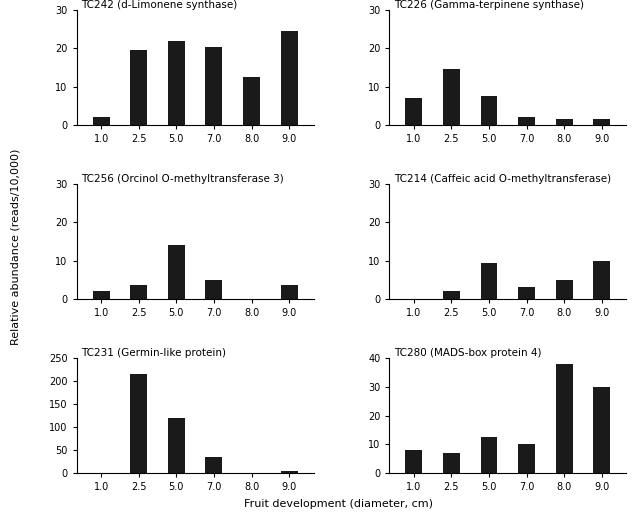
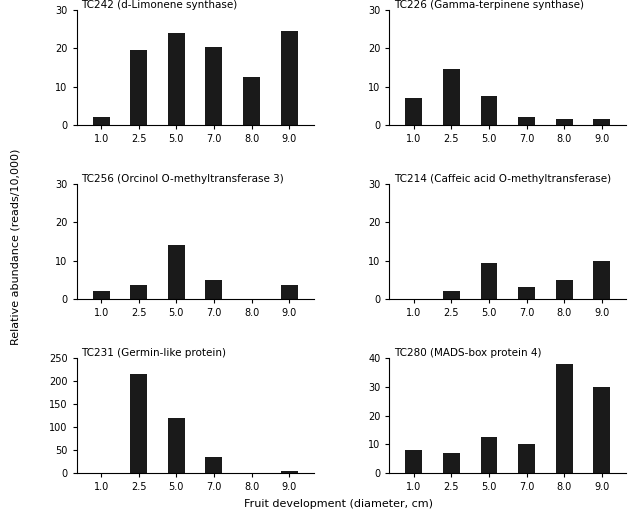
TC242 (d-Limonene synthase)/5.0: 22.0 -> 24.0
